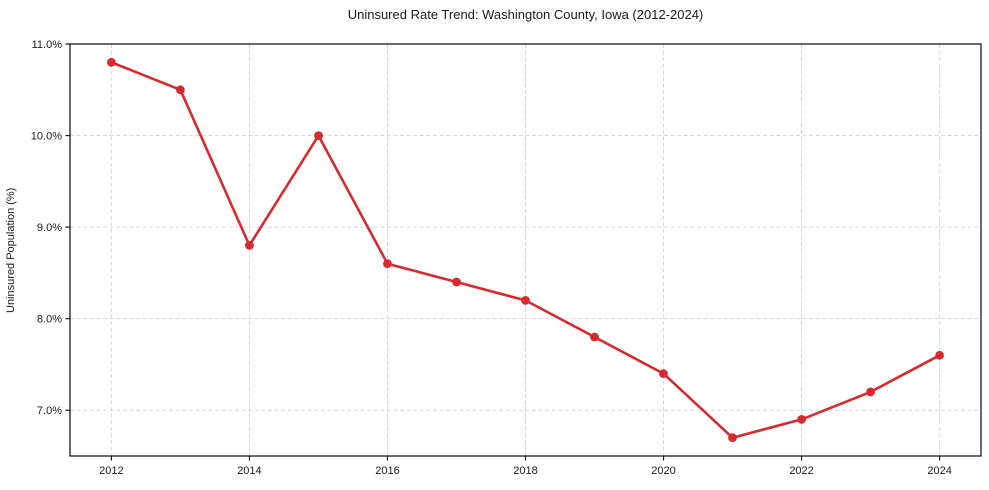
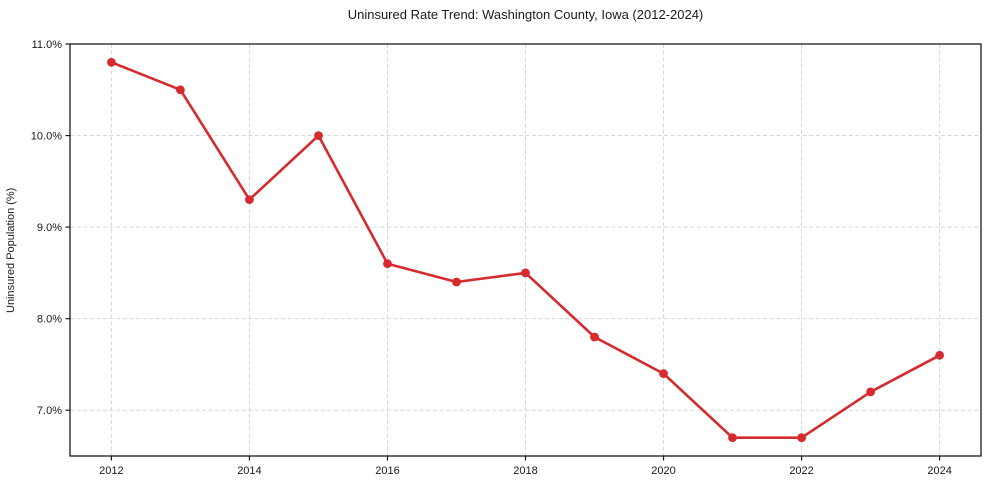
2014: 8.8% -> 9.3%
2018: 8.2% -> 8.5%
2022: 6.9% -> 6.7%
